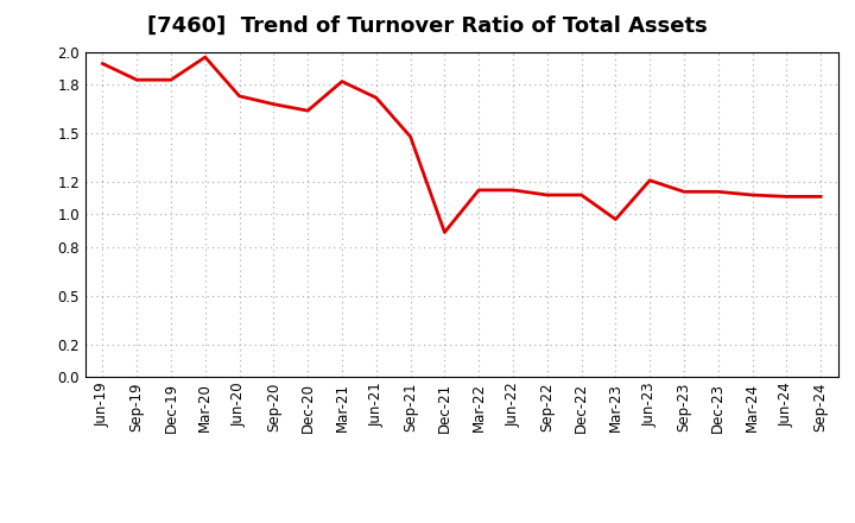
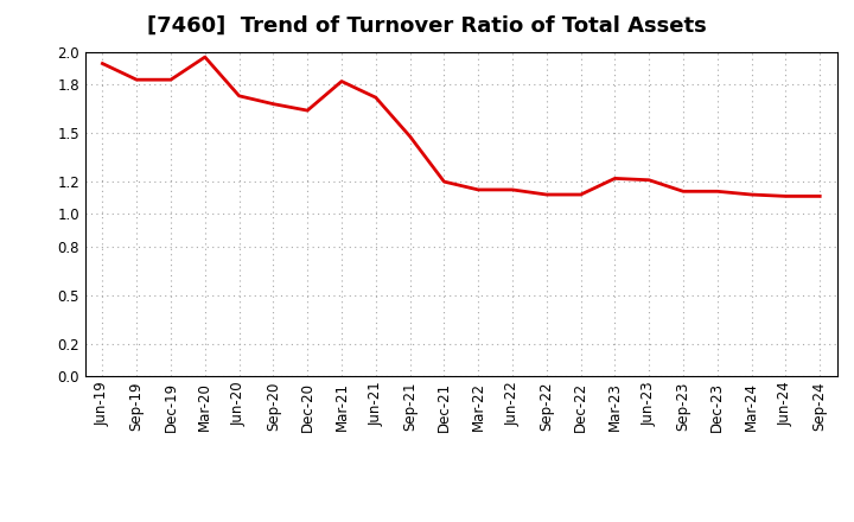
Dec-21: 0.89 -> 1.20
Mar-23: 0.97 -> 1.22
